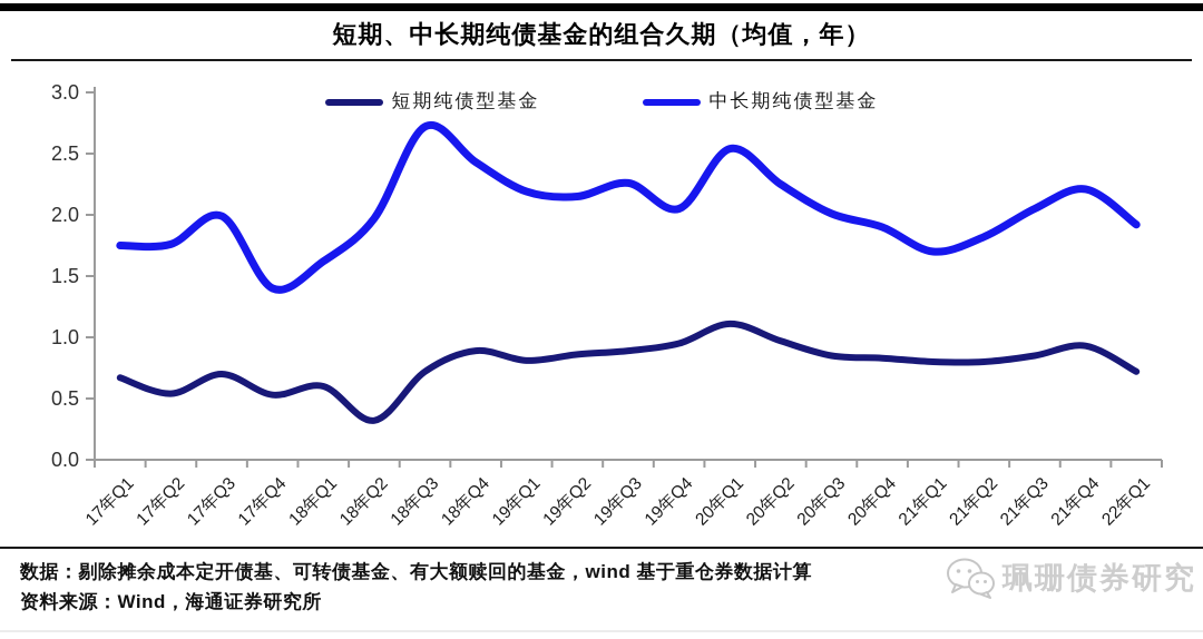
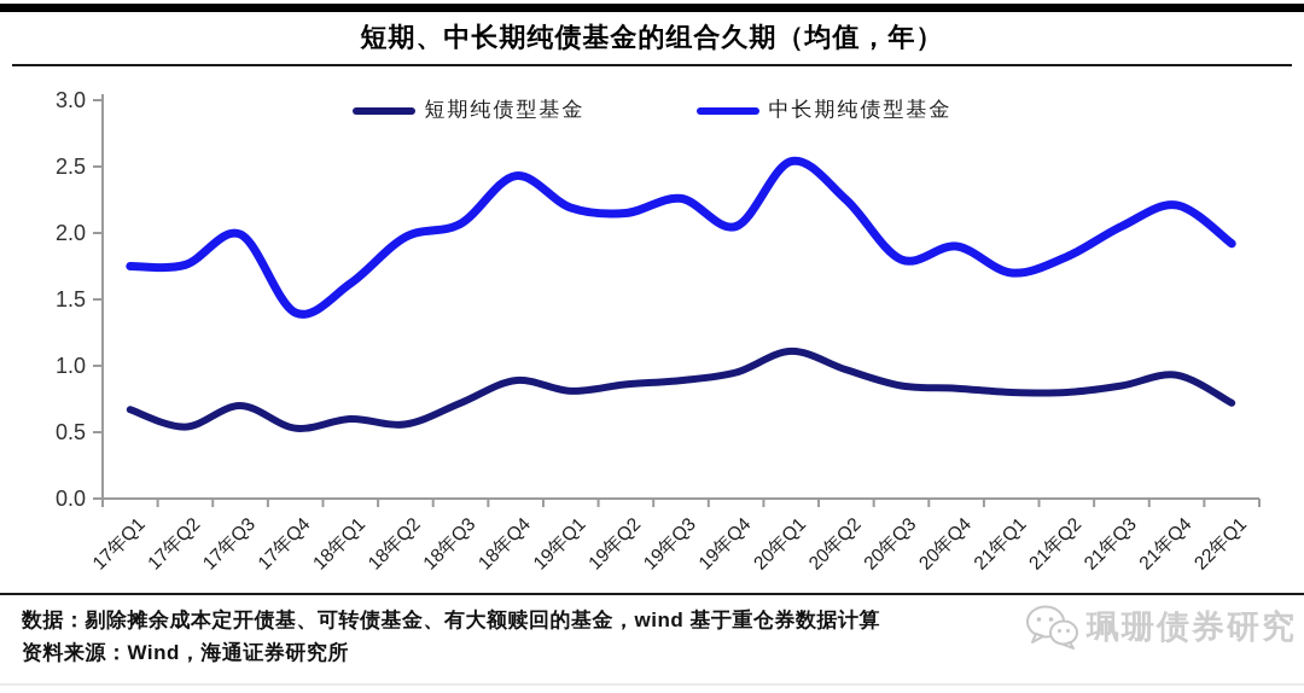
短期纯债型基金/18年Q2: 0.32 -> 0.56
中长期纯债型基金/18年Q3: 2.72 -> 2.07
中长期纯债型基金/20年Q3: 2.01 -> 1.80
